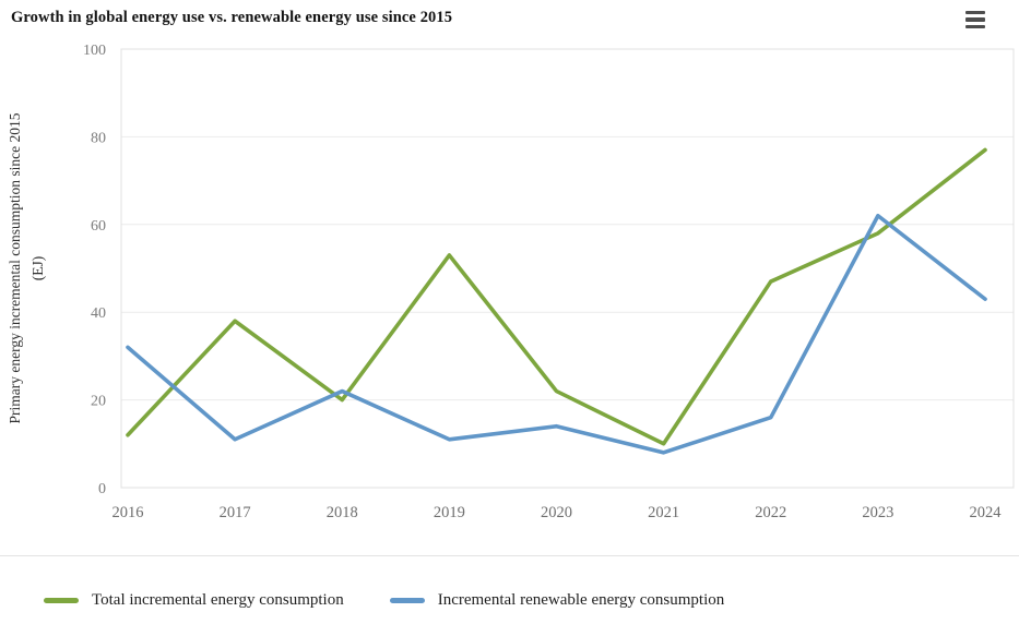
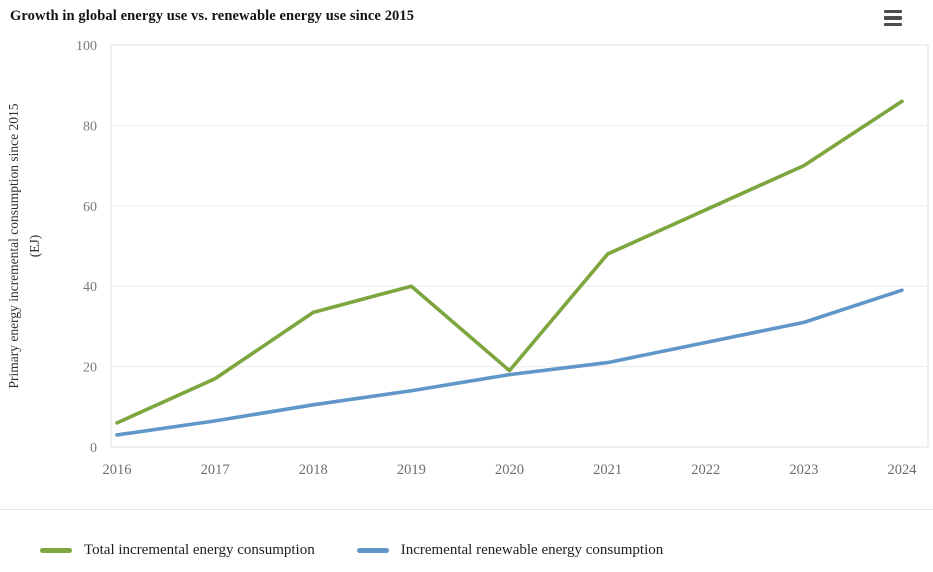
Total incremental energy consumption/2016: 12 -> 6
Incremental renewable energy consumption/2016: 32 -> 3
Total incremental energy consumption/2017: 38 -> 17
Incremental renewable energy consumption/2017: 11 -> 6
Total incremental energy consumption/2018: 20 -> 34
Incremental renewable energy consumption/2018: 22 -> 10
Total incremental energy consumption/2019: 53 -> 40
Incremental renewable energy consumption/2019: 11 -> 14
Total incremental energy consumption/2020: 22 -> 19
Incremental renewable energy consumption/2020: 14 -> 18
Total incremental energy consumption/2021: 10 -> 48
Incremental renewable energy consumption/2021: 8 -> 21
Total incremental energy consumption/2022: 47 -> 59
Incremental renewable energy consumption/2022: 16 -> 26
Total incremental energy consumption/2023: 58 -> 70
Incremental renewable energy consumption/2023: 62 -> 31
Total incremental energy consumption/2024: 77 -> 86
Incremental renewable energy consumption/2024: 43 -> 39
